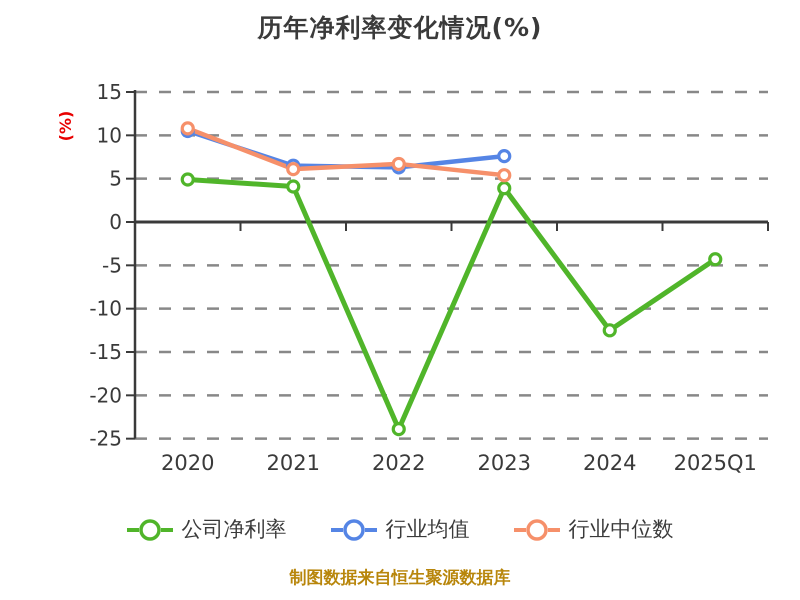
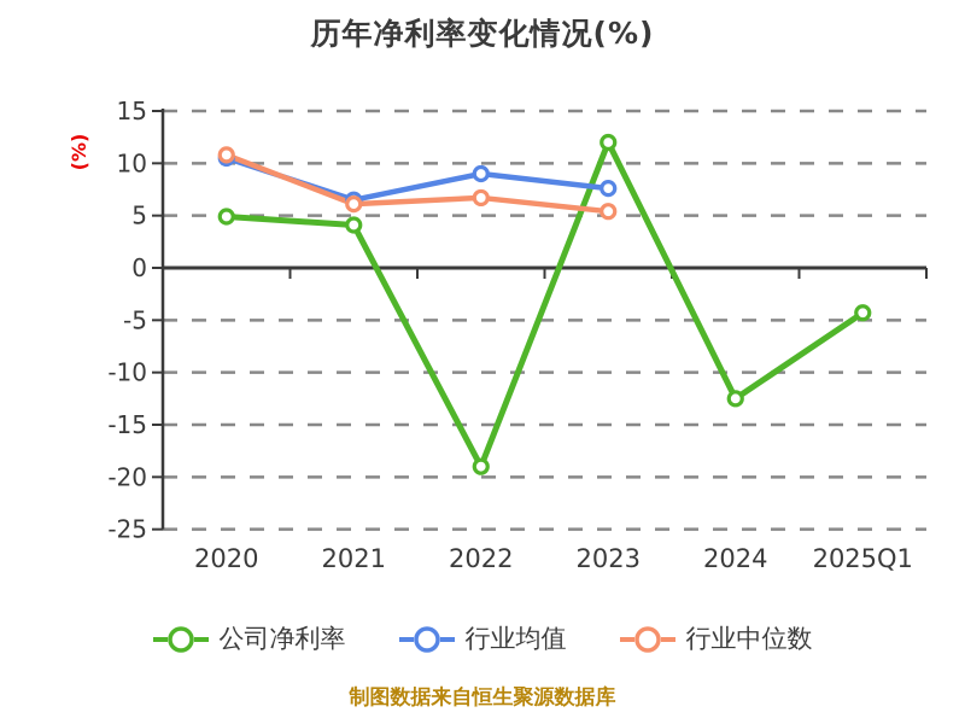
公司净利率/2022: -24 -> -19
行业均值/2022: 6 -> 9
公司净利率/2023: 4 -> 12
